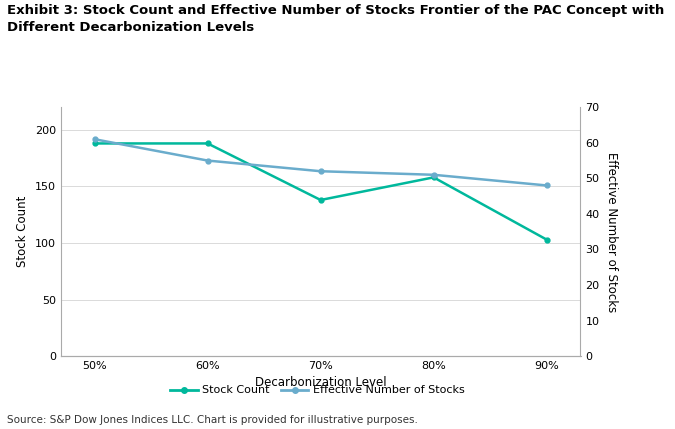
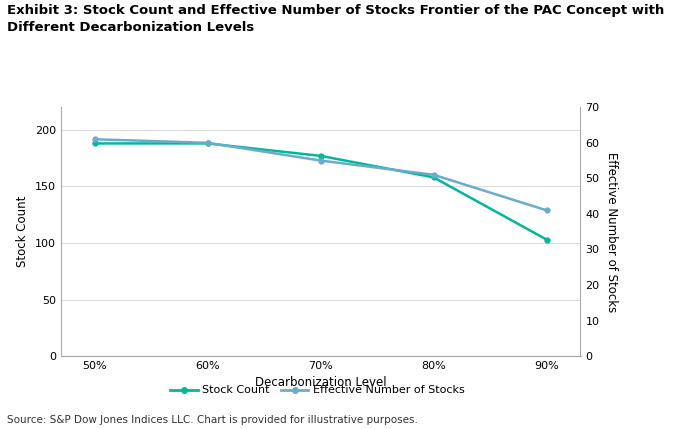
Effective Number of Stocks/60%: 55 -> 60
Stock Count/70%: 138 -> 177
Effective Number of Stocks/70%: 52 -> 55
Effective Number of Stocks/90%: 48 -> 41
